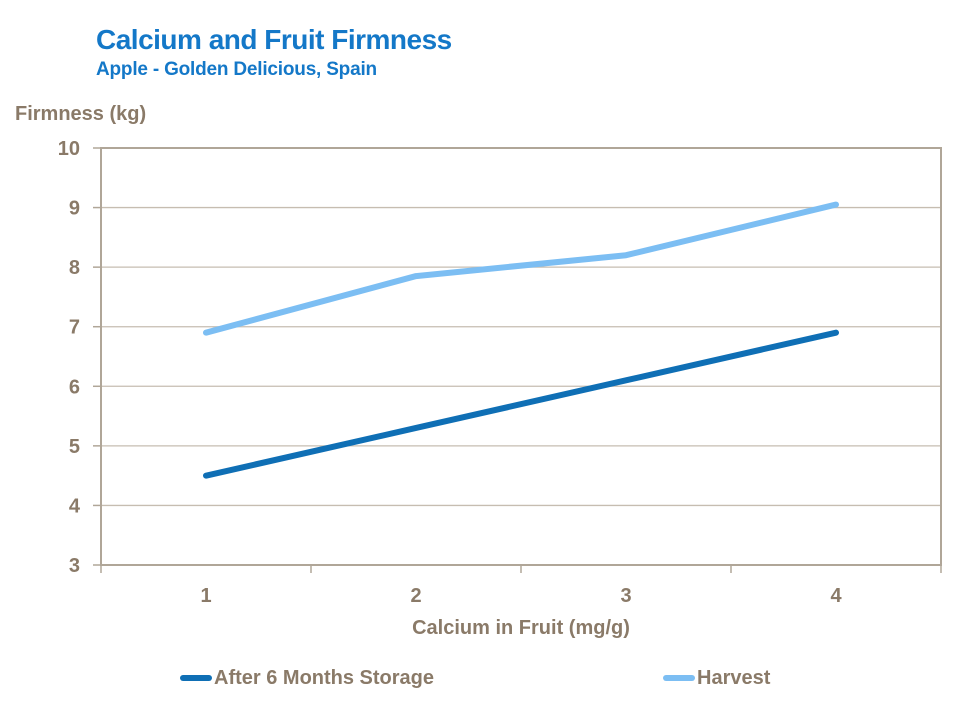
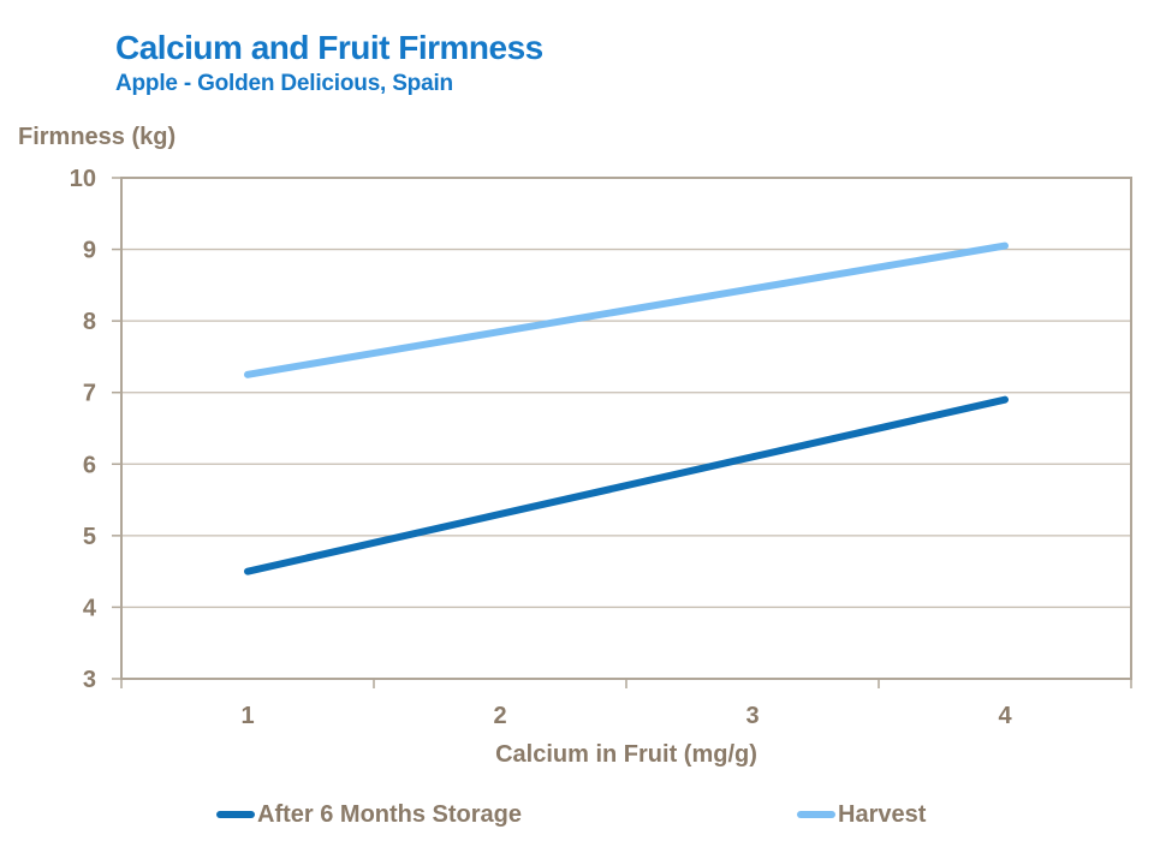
Harvest/1: 6.9 -> 7.2
Harvest/3: 8.2 -> 8.4
